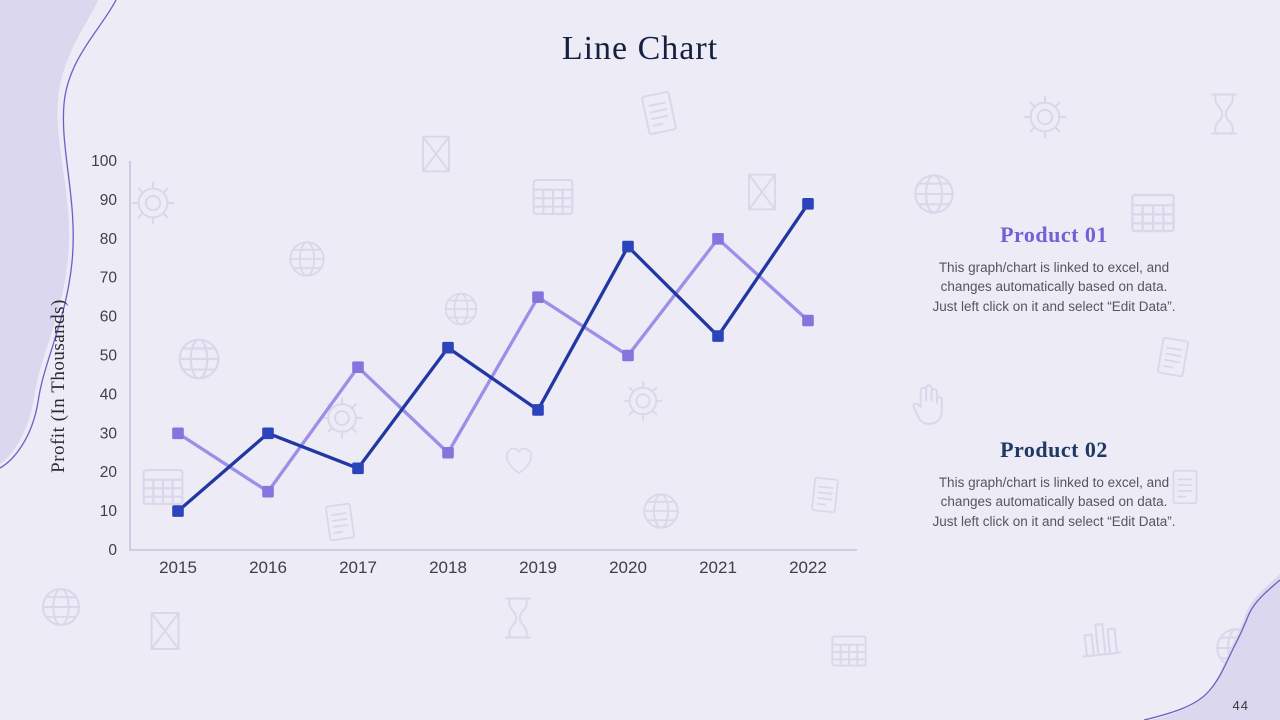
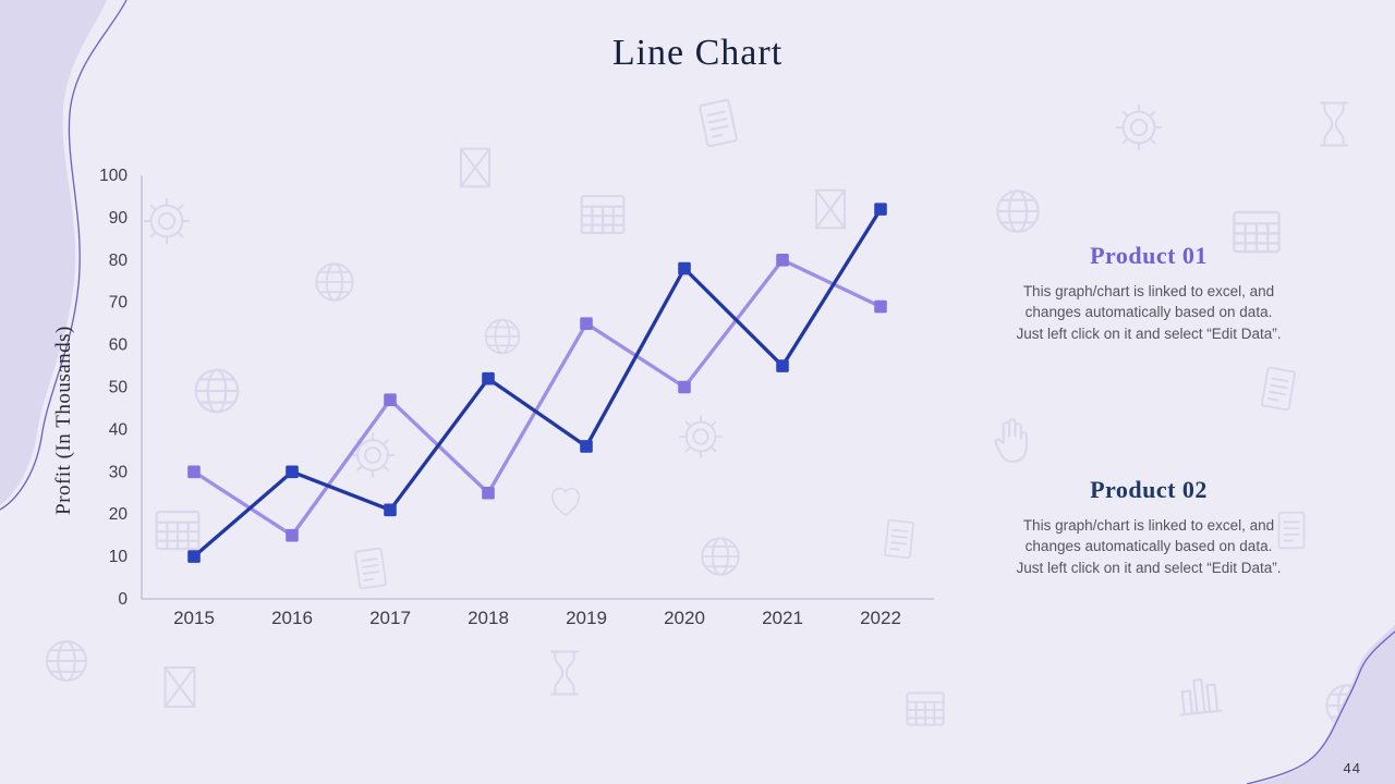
Product 01/2022: 59 -> 69
Product 02/2022: 89 -> 92
